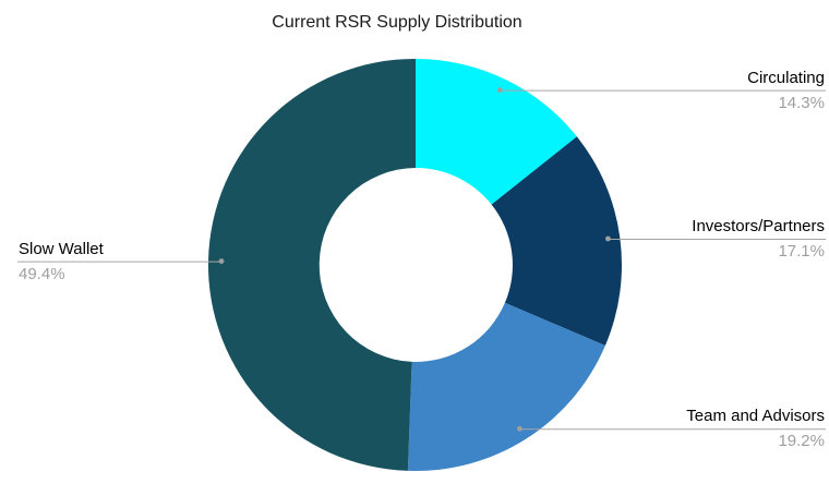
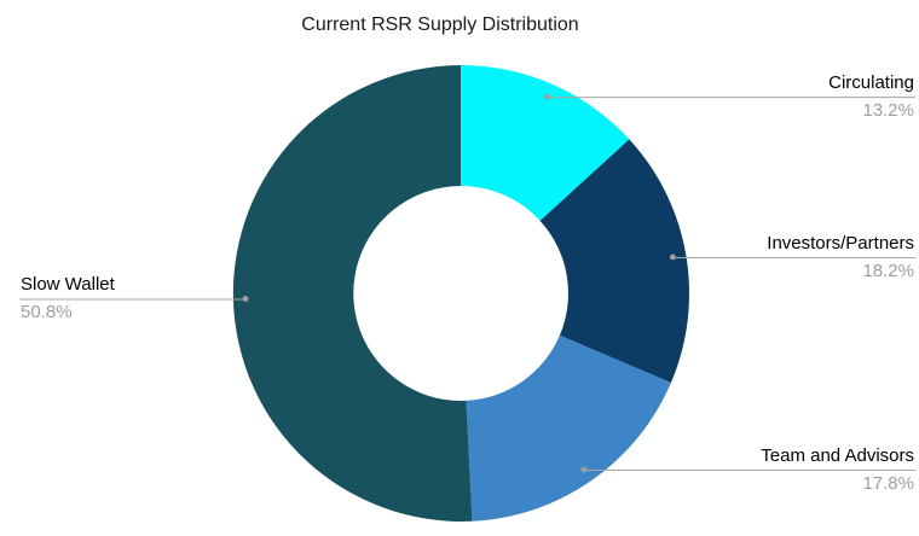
Circulating: 14.3% -> 13.2%
Investors/Partners: 17.1% -> 18.2%
Team and Advisors: 19.2% -> 17.8%
Slow Wallet: 49.4% -> 50.8%
